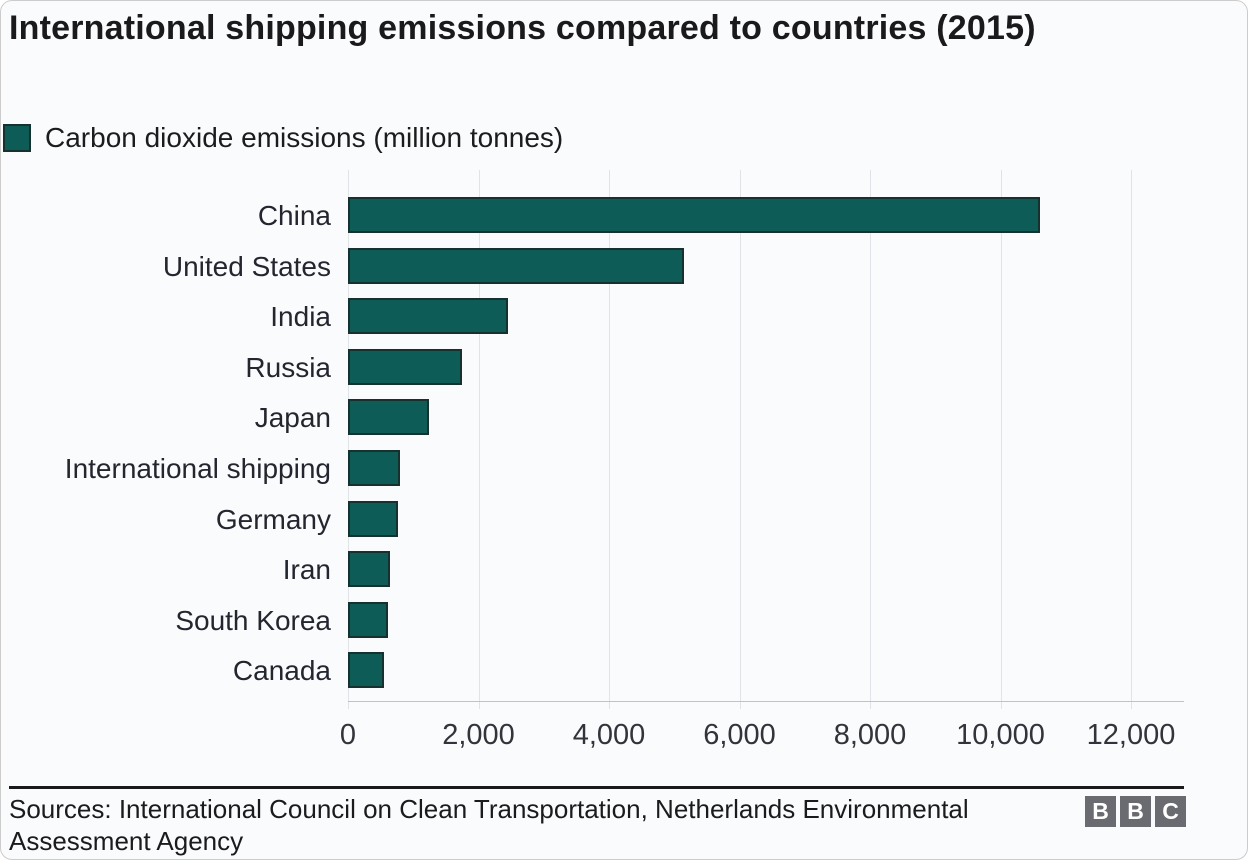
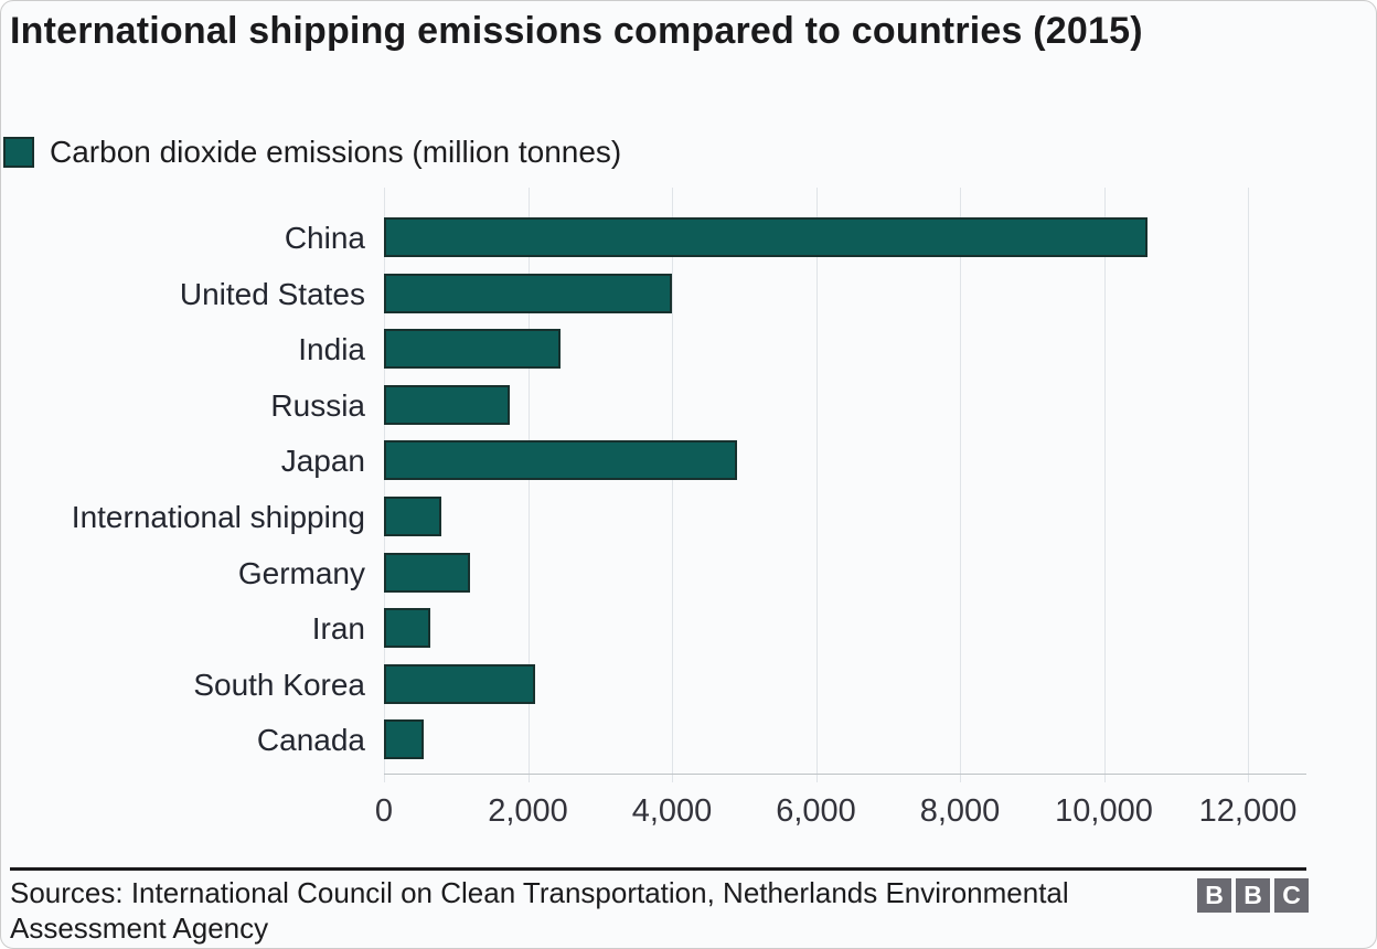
United States: 5200 -> 4000
Japan: 1200 -> 4900
Germany: 800 -> 1200
South Korea: 600 -> 2100
